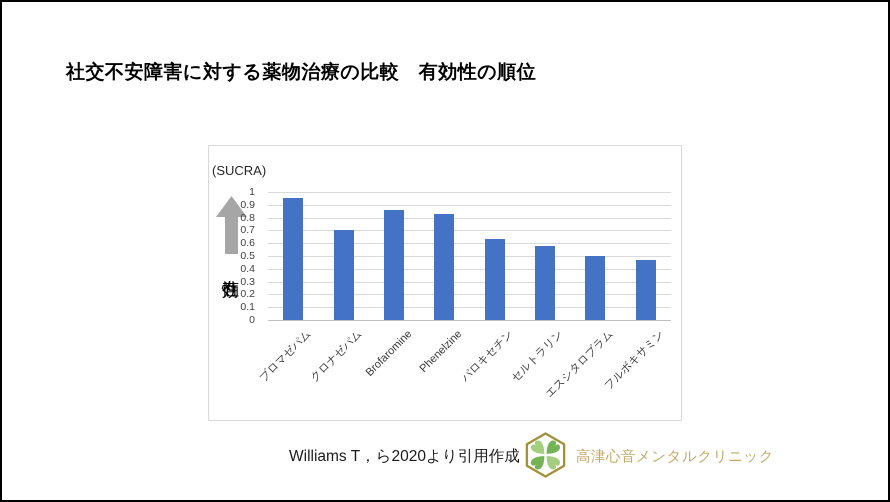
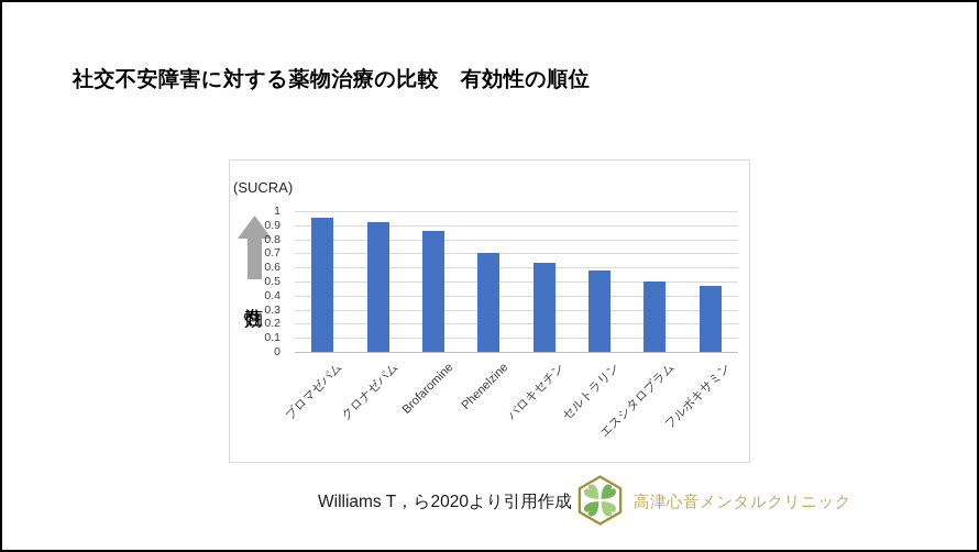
クロナゼパム: 0.70 -> 0.92
Phenelzine: 0.83 -> 0.70
